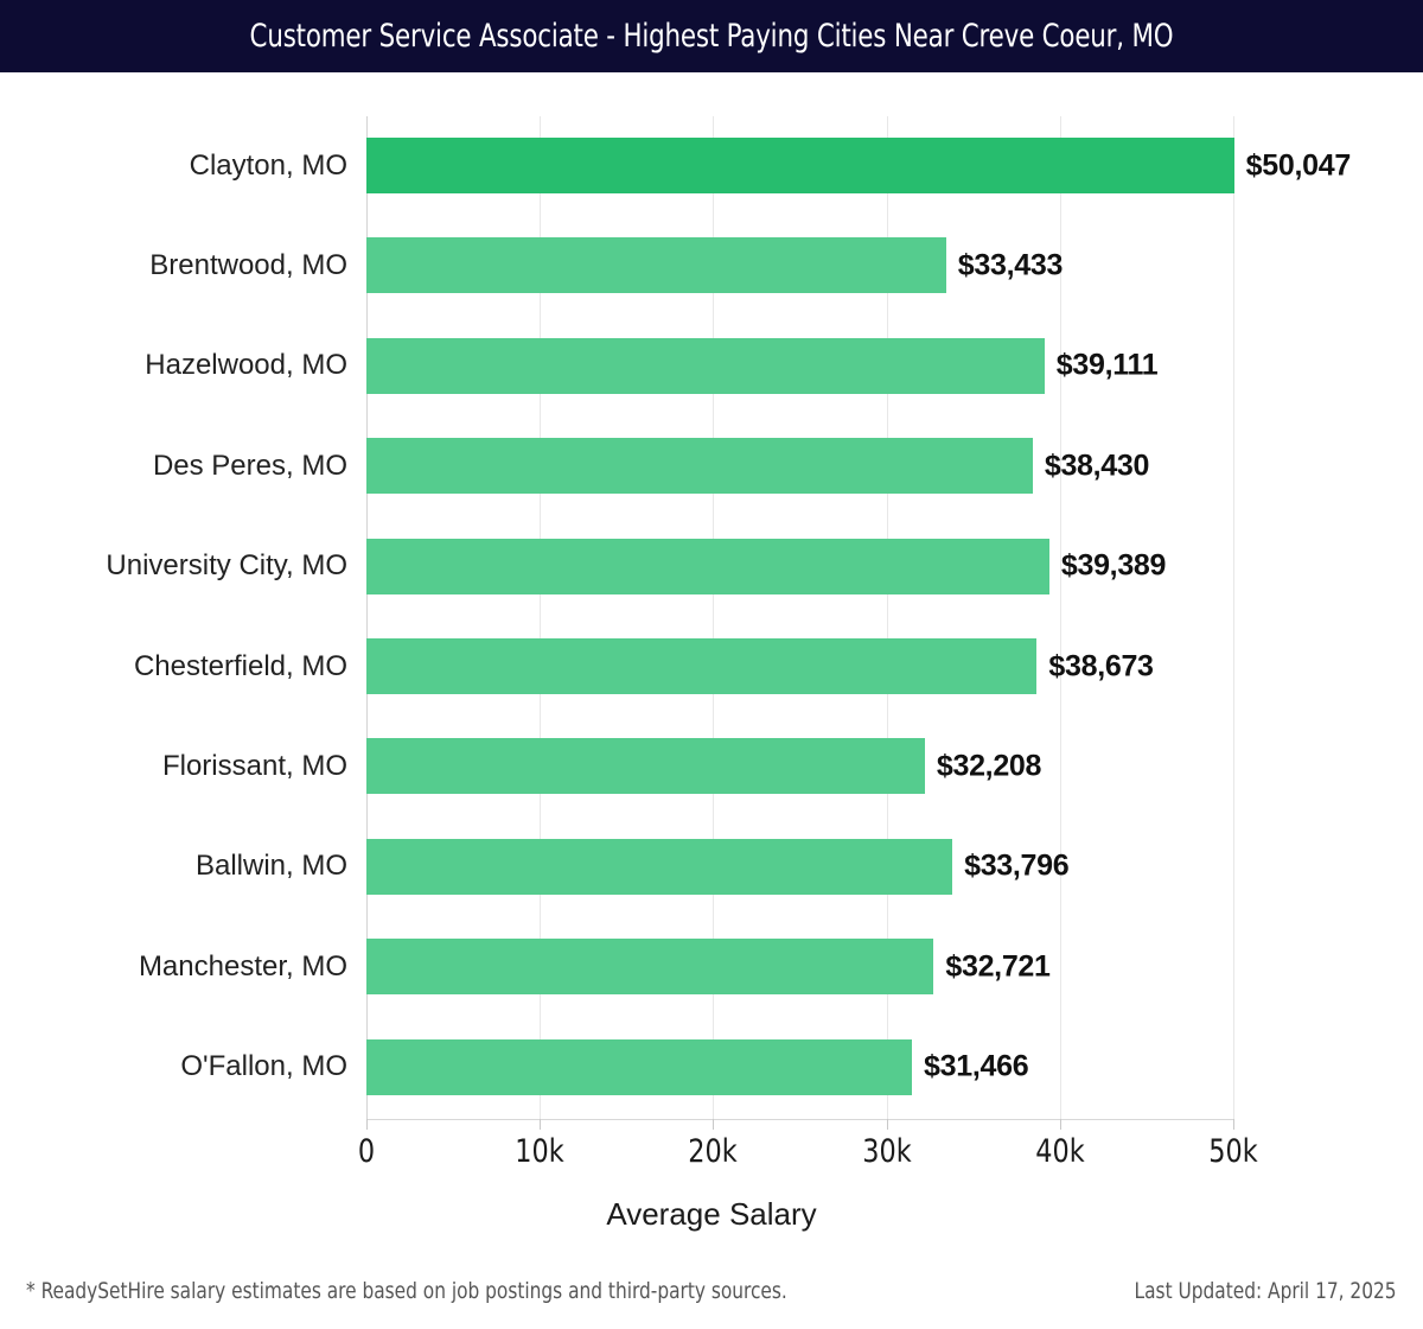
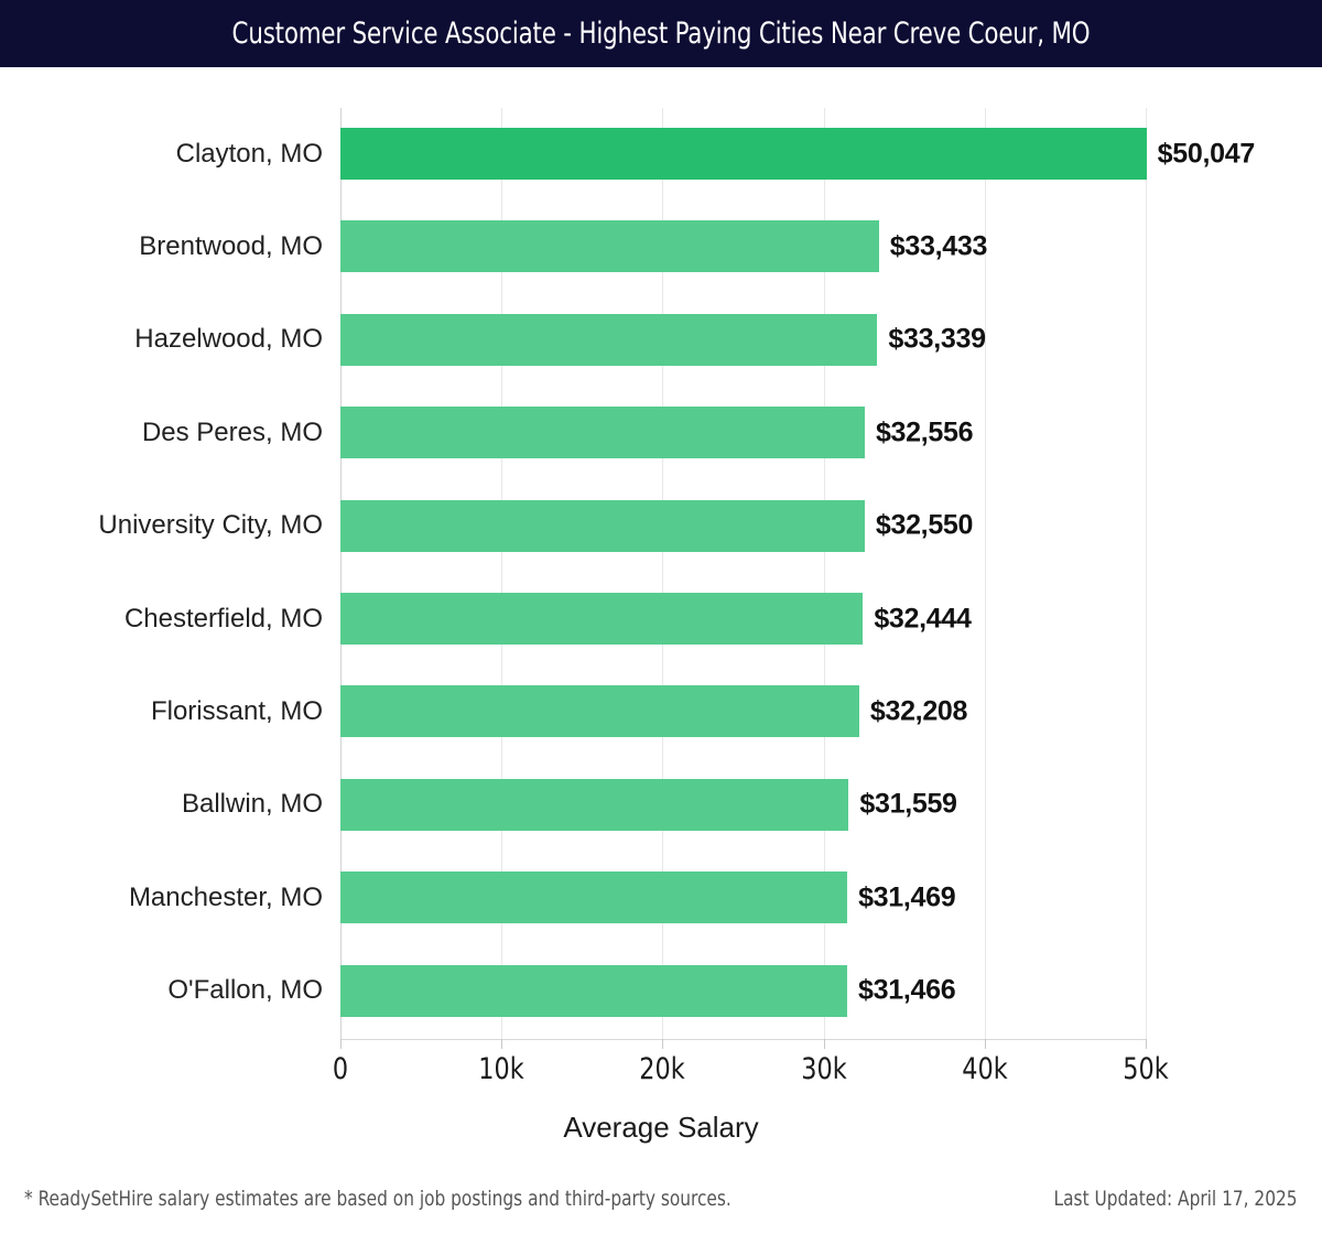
Hazelwood, MO: $39,111 -> $33,339
Des Peres, MO: $38,430 -> $32,556
University City, MO: $39,389 -> $32,550
Chesterfield, MO: $38,673 -> $32,444
Ballwin, MO: $33,796 -> $31,559
Manchester, MO: $32,721 -> $31,469
